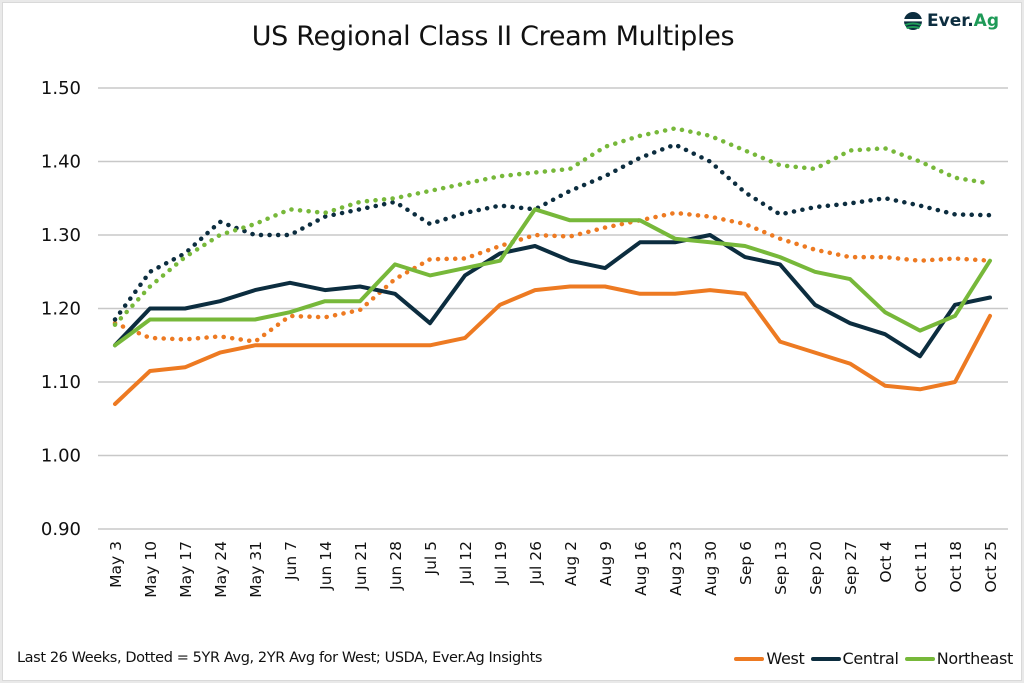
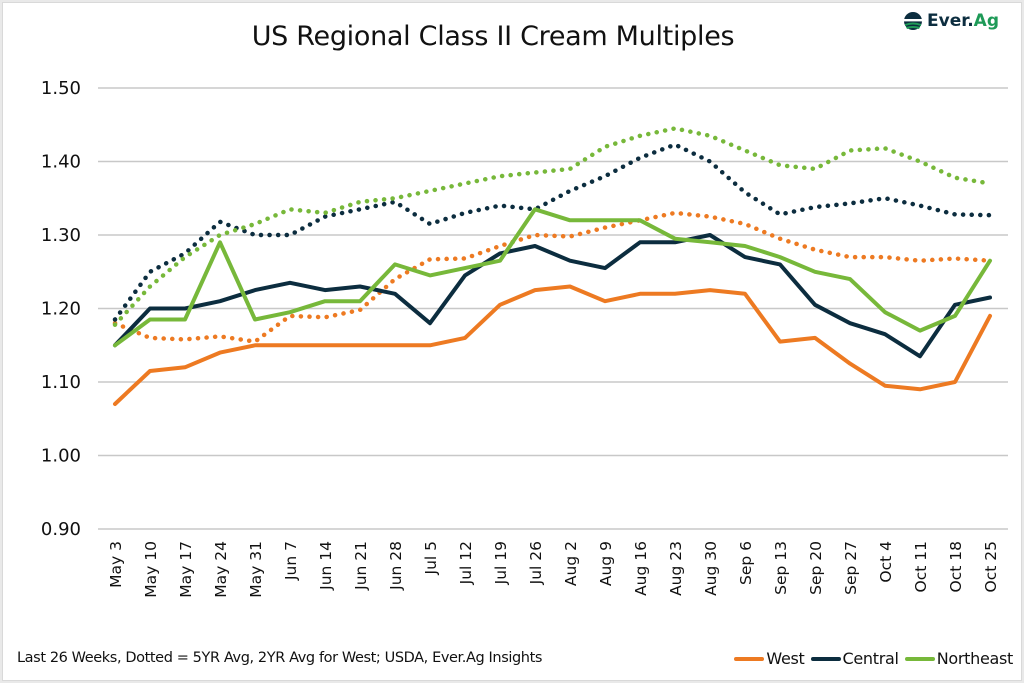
Northeast/May 24: 1.19 -> 1.29
West/Aug 9: 1.23 -> 1.21
West/Sep 20: 1.14 -> 1.16
